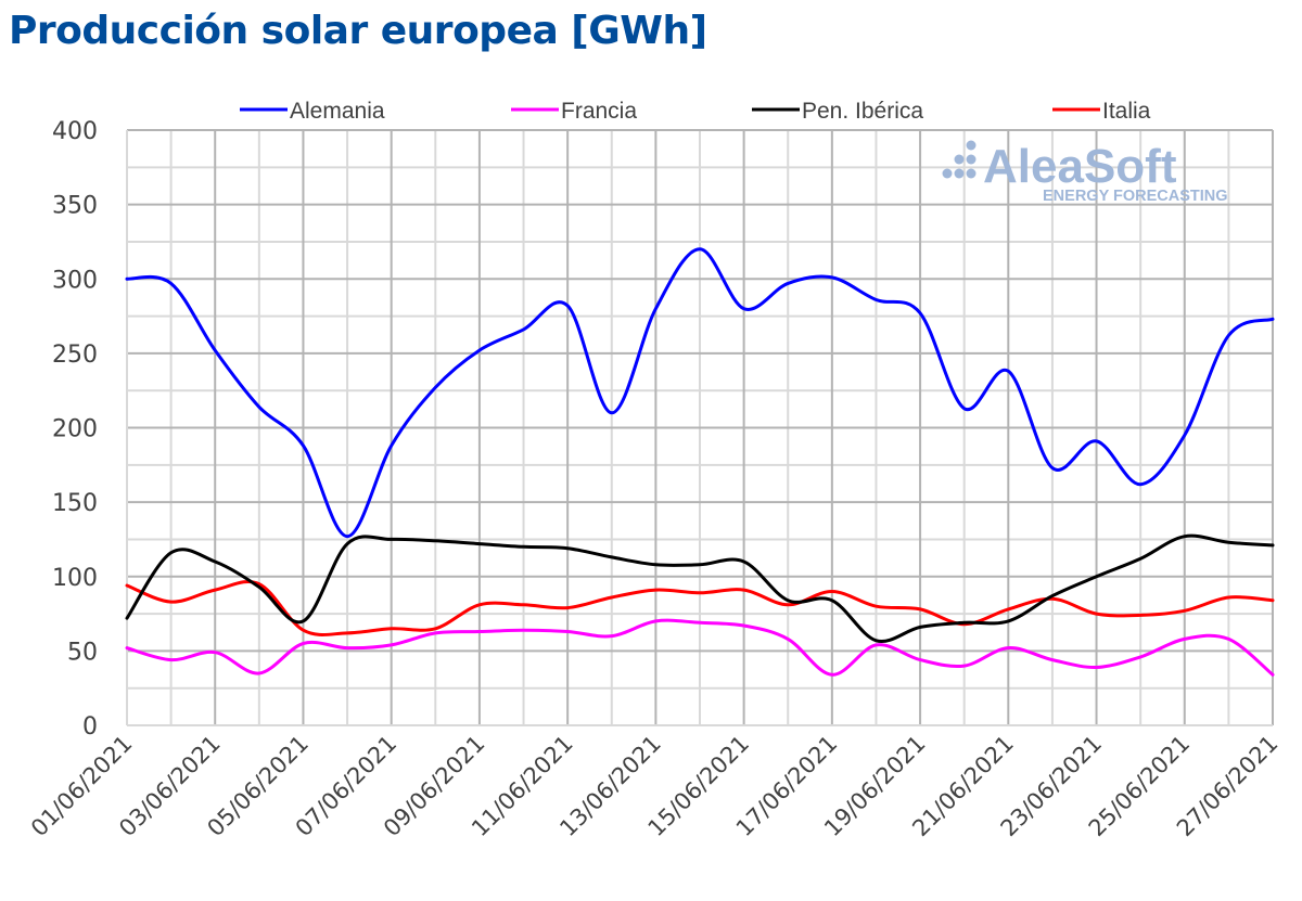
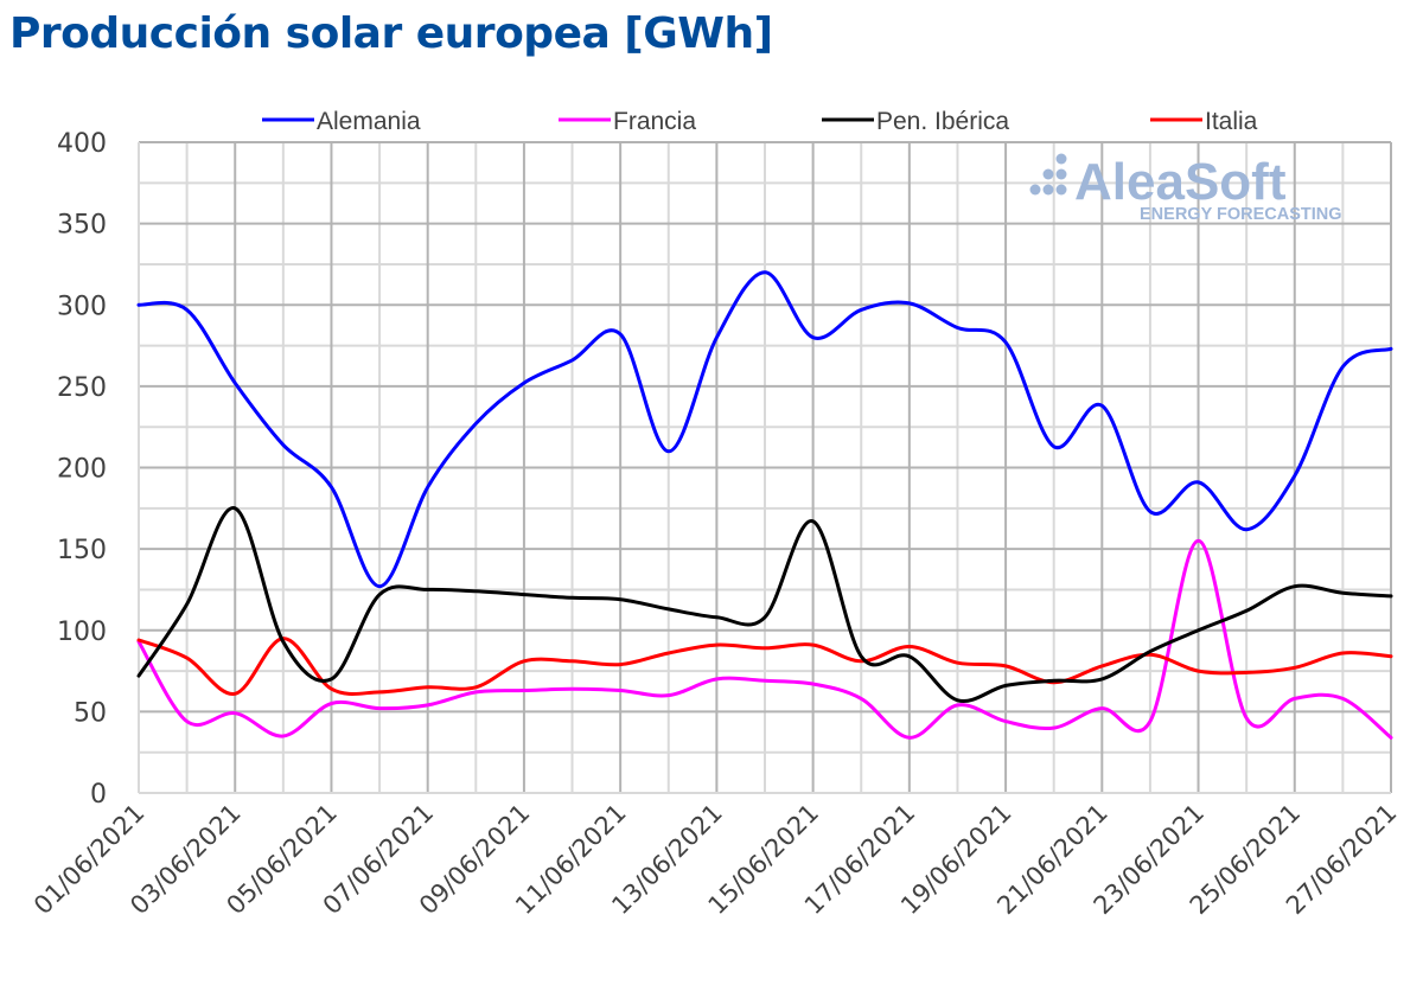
Francia/01/06/2021: 52 -> 93
Pen. Ibérica/03/06/2021: 110 -> 175
Italia/03/06/2021: 91 -> 61
Pen. Ibérica/15/06/2021: 110 -> 167
Francia/23/06/2021: 39 -> 155
